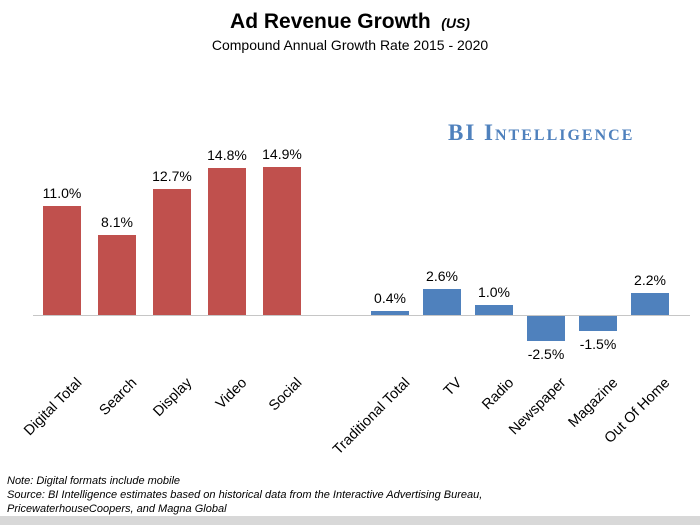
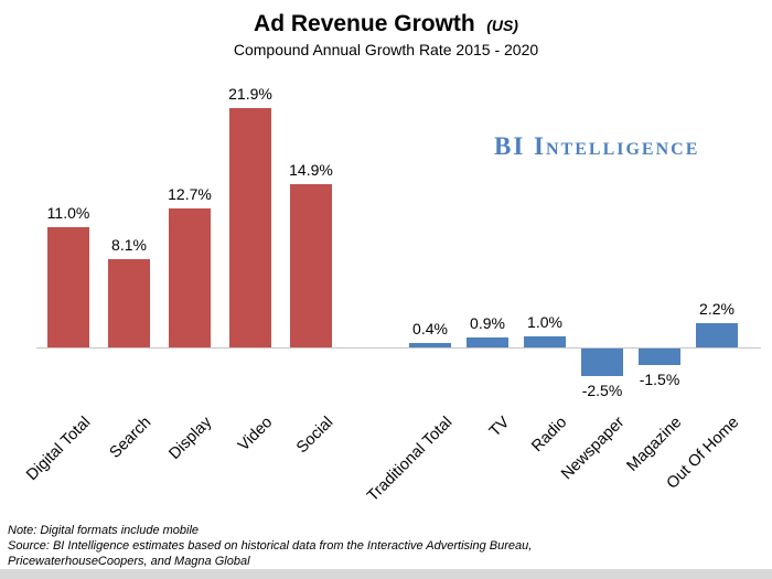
Video: 14.8% -> 21.9%
TV: 2.6% -> 0.9%
